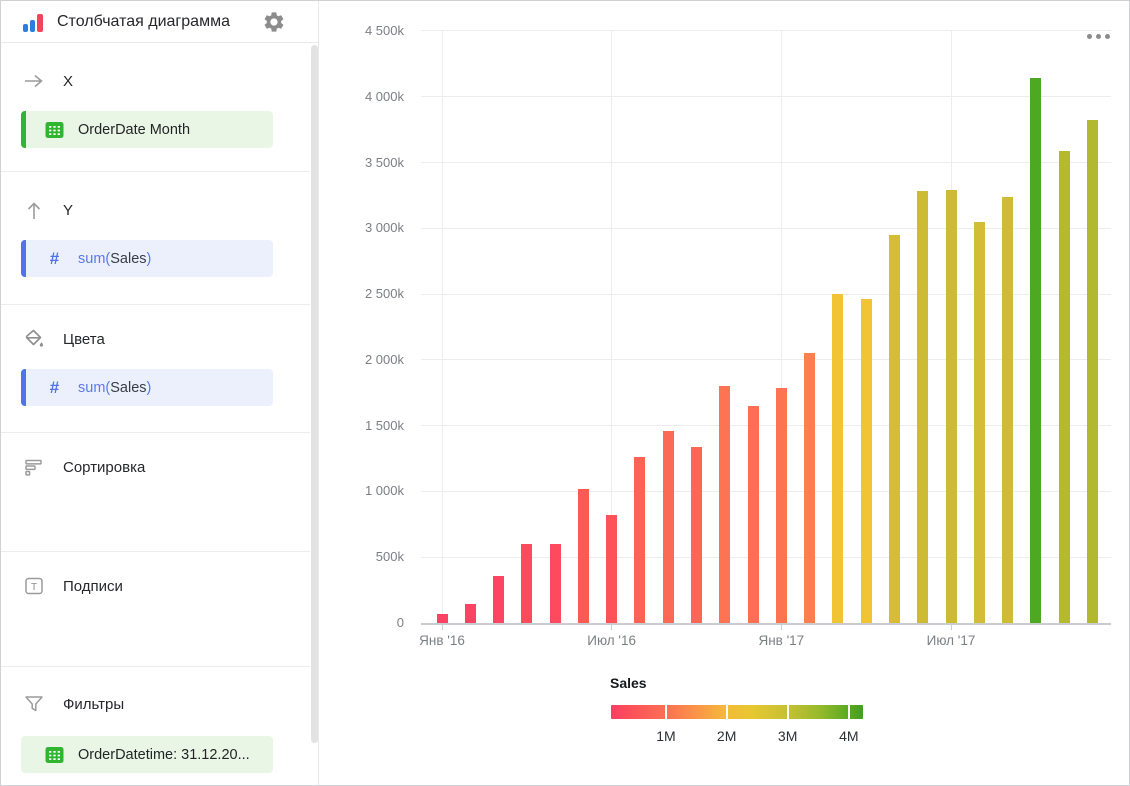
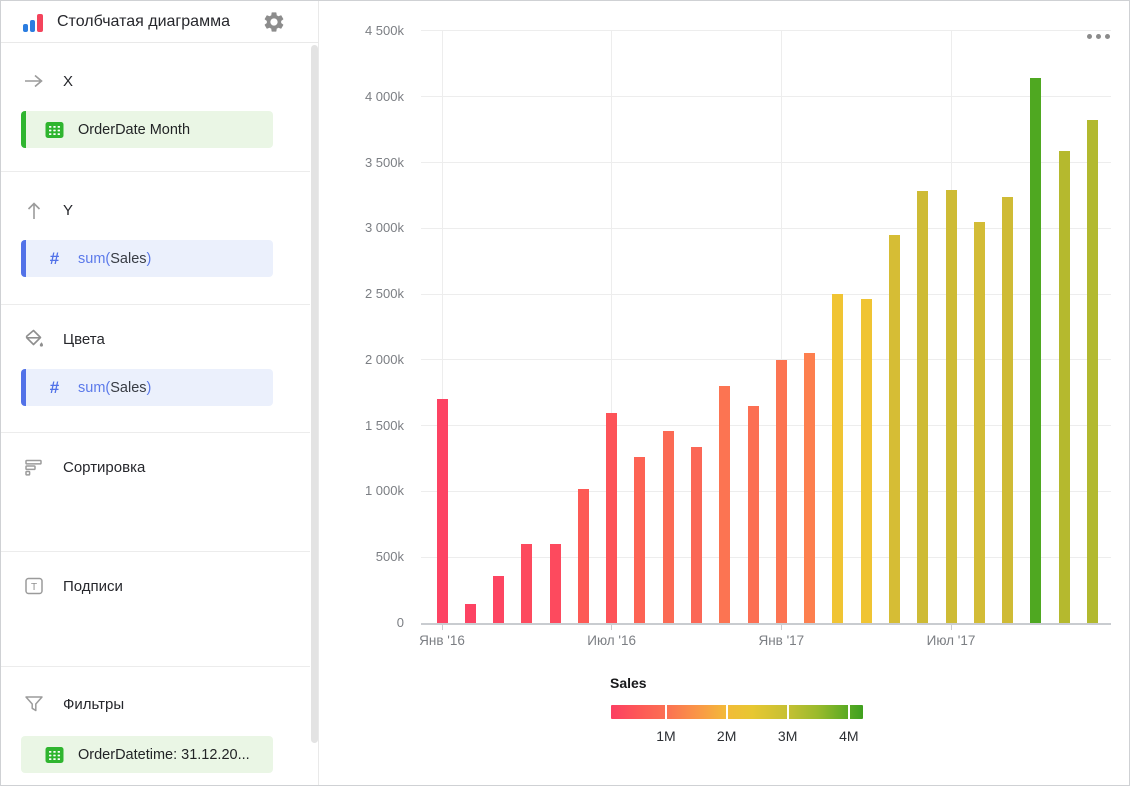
Янв '16: 0.1M -> 1.7M
Июл '16: 0.8M -> 1.6M
Янв '17: 1.8M -> 2.0M
